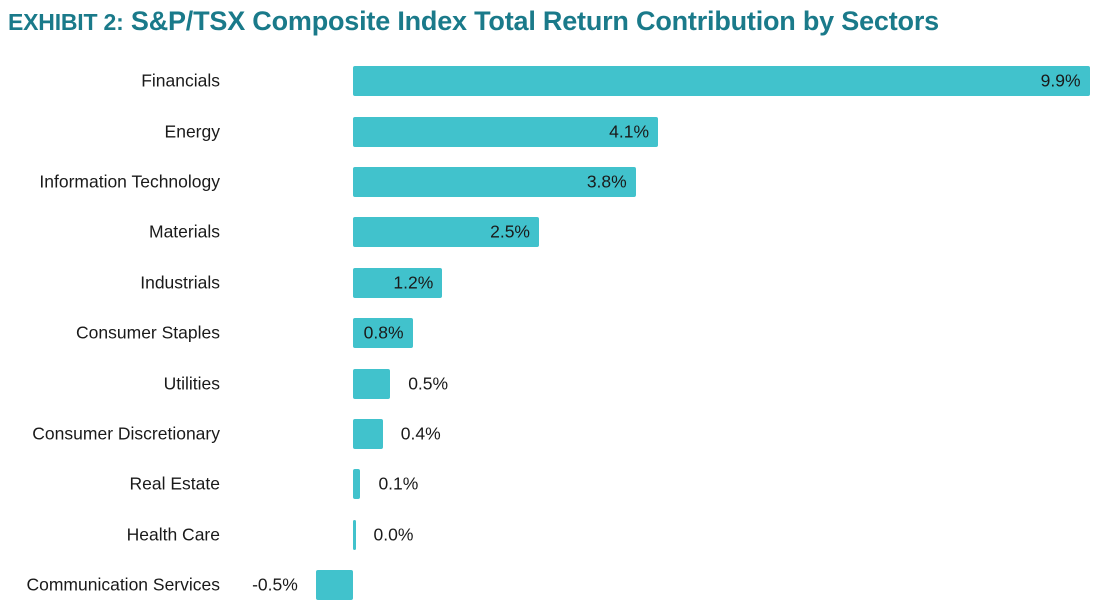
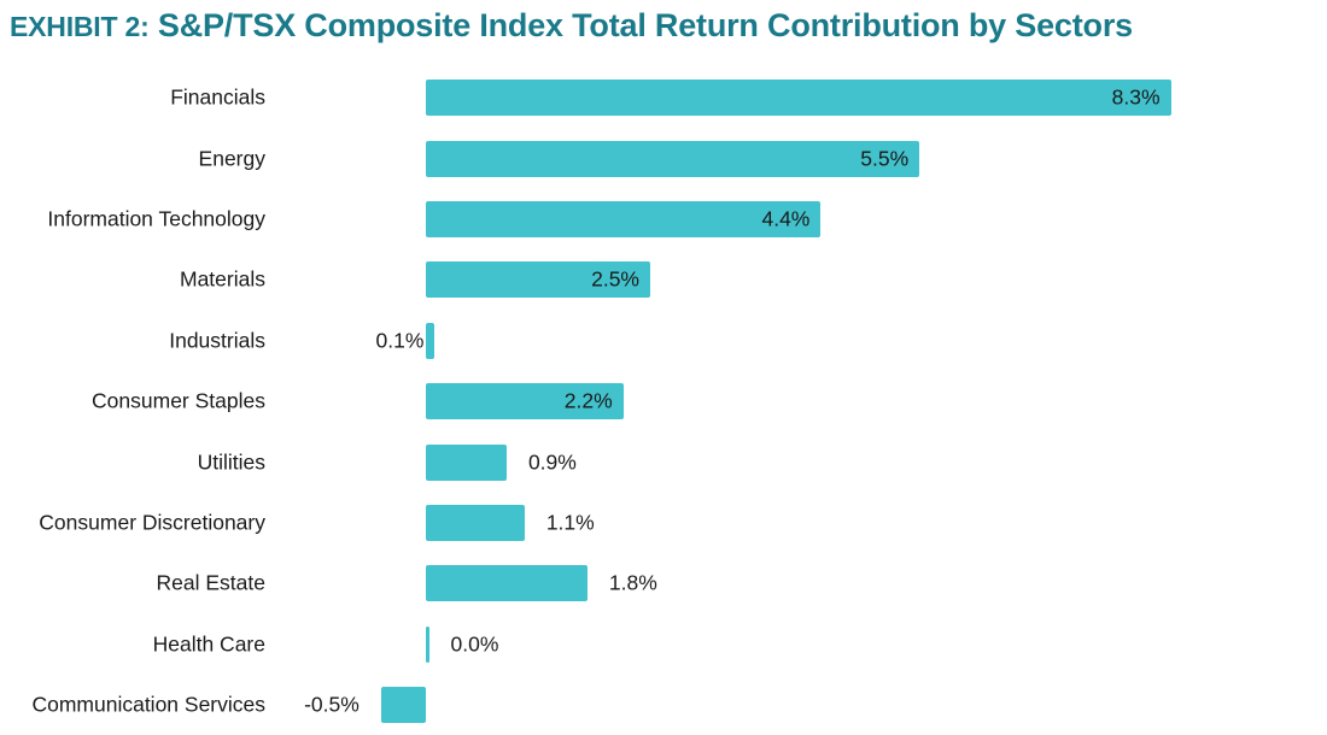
Financials: 9.9% -> 8.3%
Energy: 4.1% -> 5.5%
Information Technology: 3.8% -> 4.4%
Industrials: 1.2% -> 0.1%
Consumer Staples: 0.8% -> 2.2%
Utilities: 0.5% -> 0.9%
Consumer Discretionary: 0.4% -> 1.1%
Real Estate: 0.1% -> 1.8%
